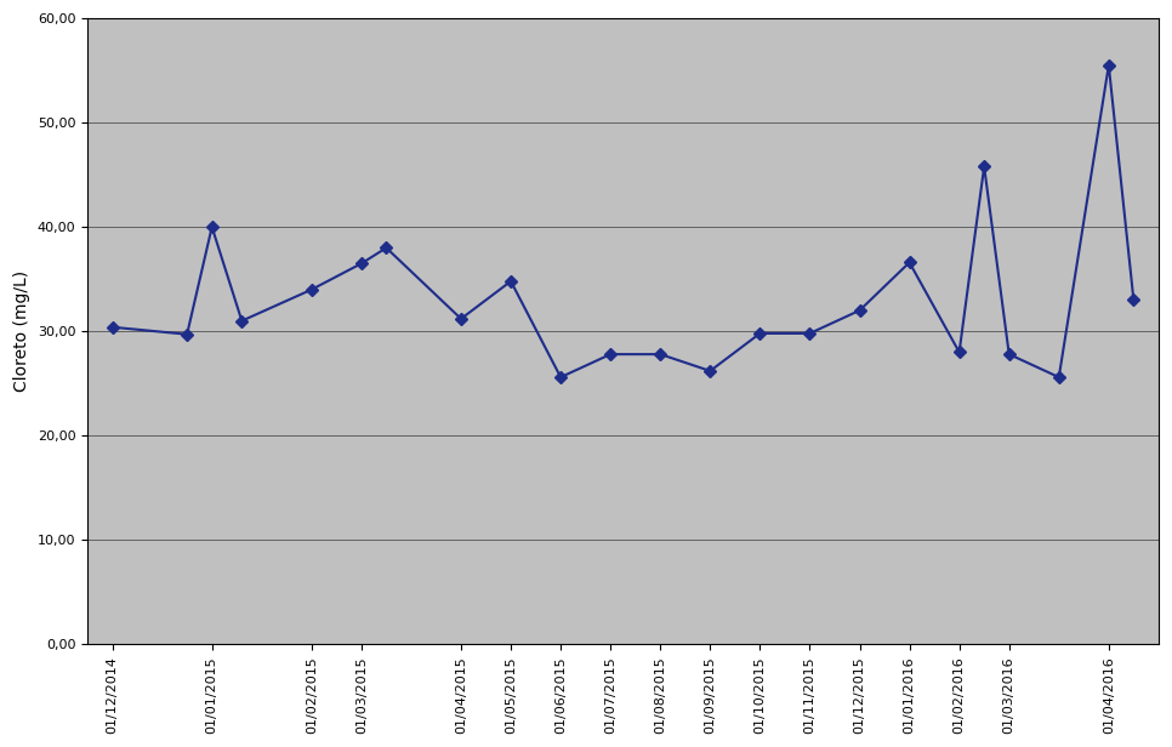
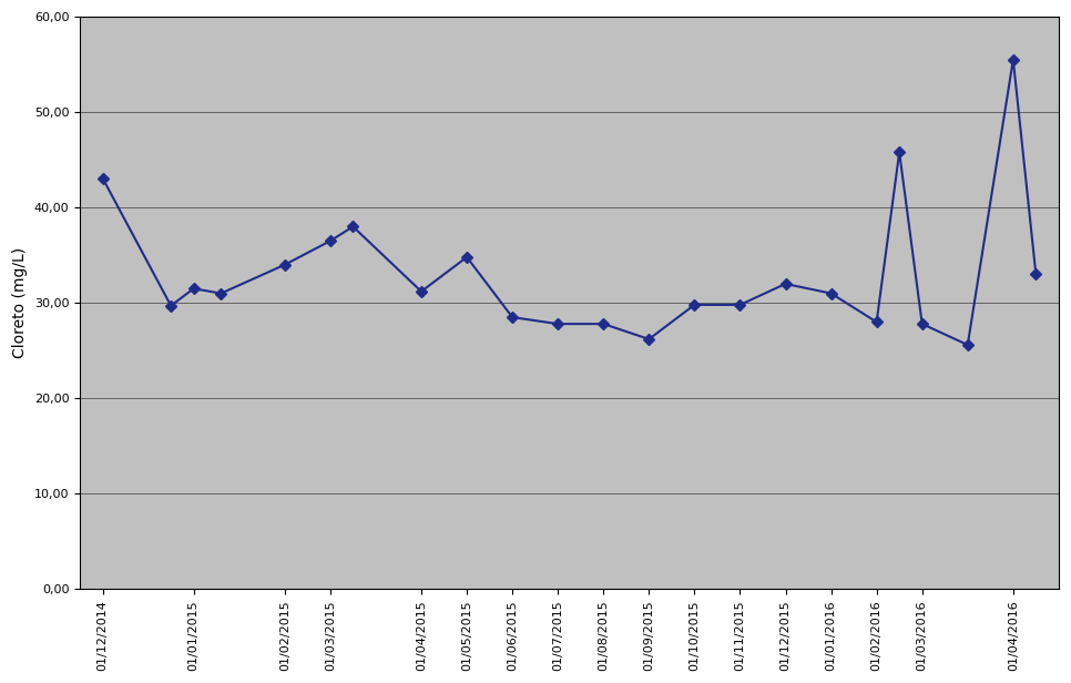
01/12/2014: 30,4 -> 43,1
01/01/2015: 40,0 -> 31,5
01/06/2015: 25,6 -> 28,5
01/01/2016: 36,6 -> 31,0
